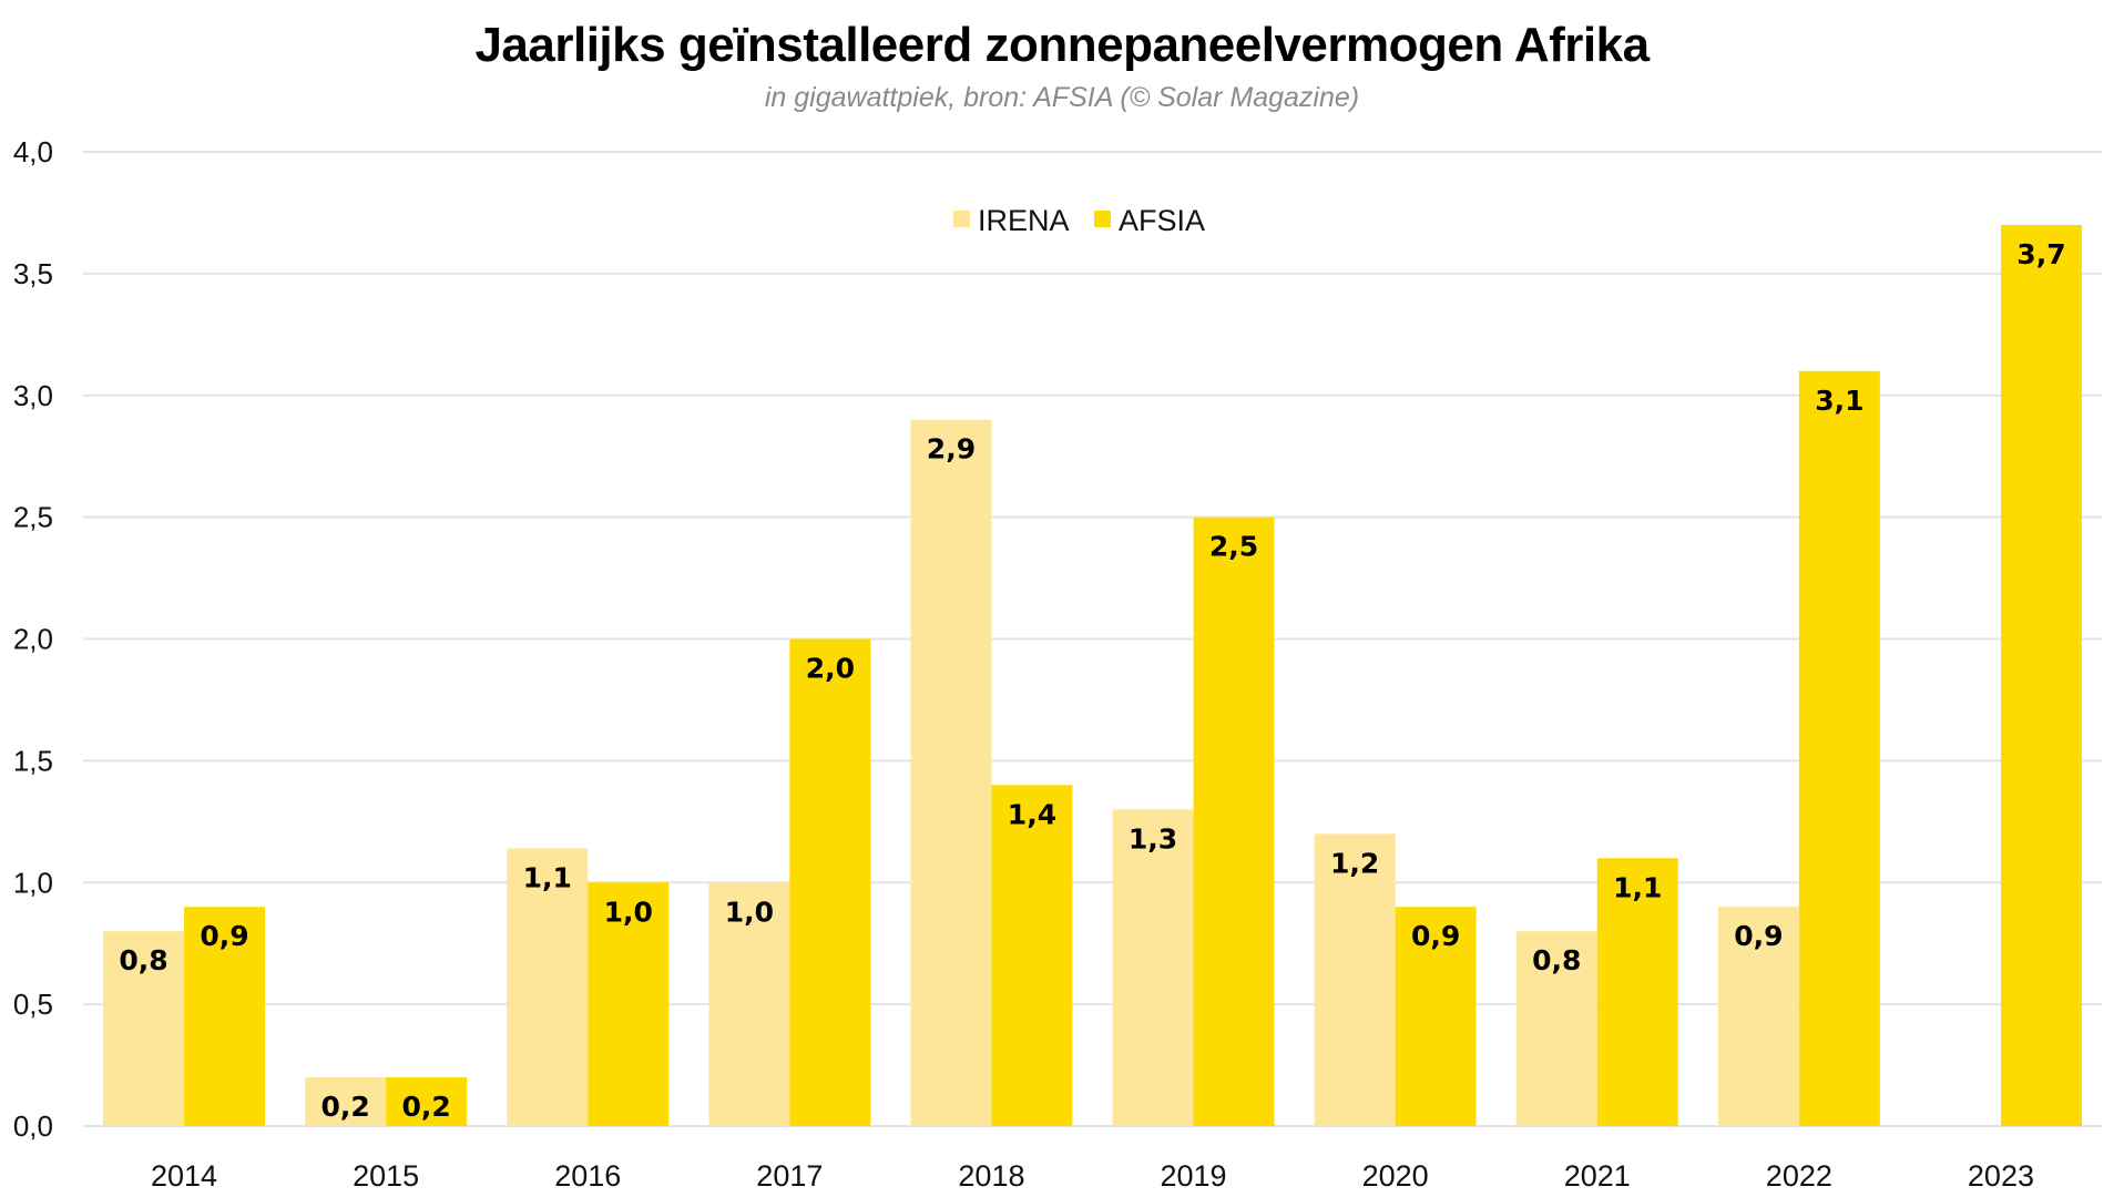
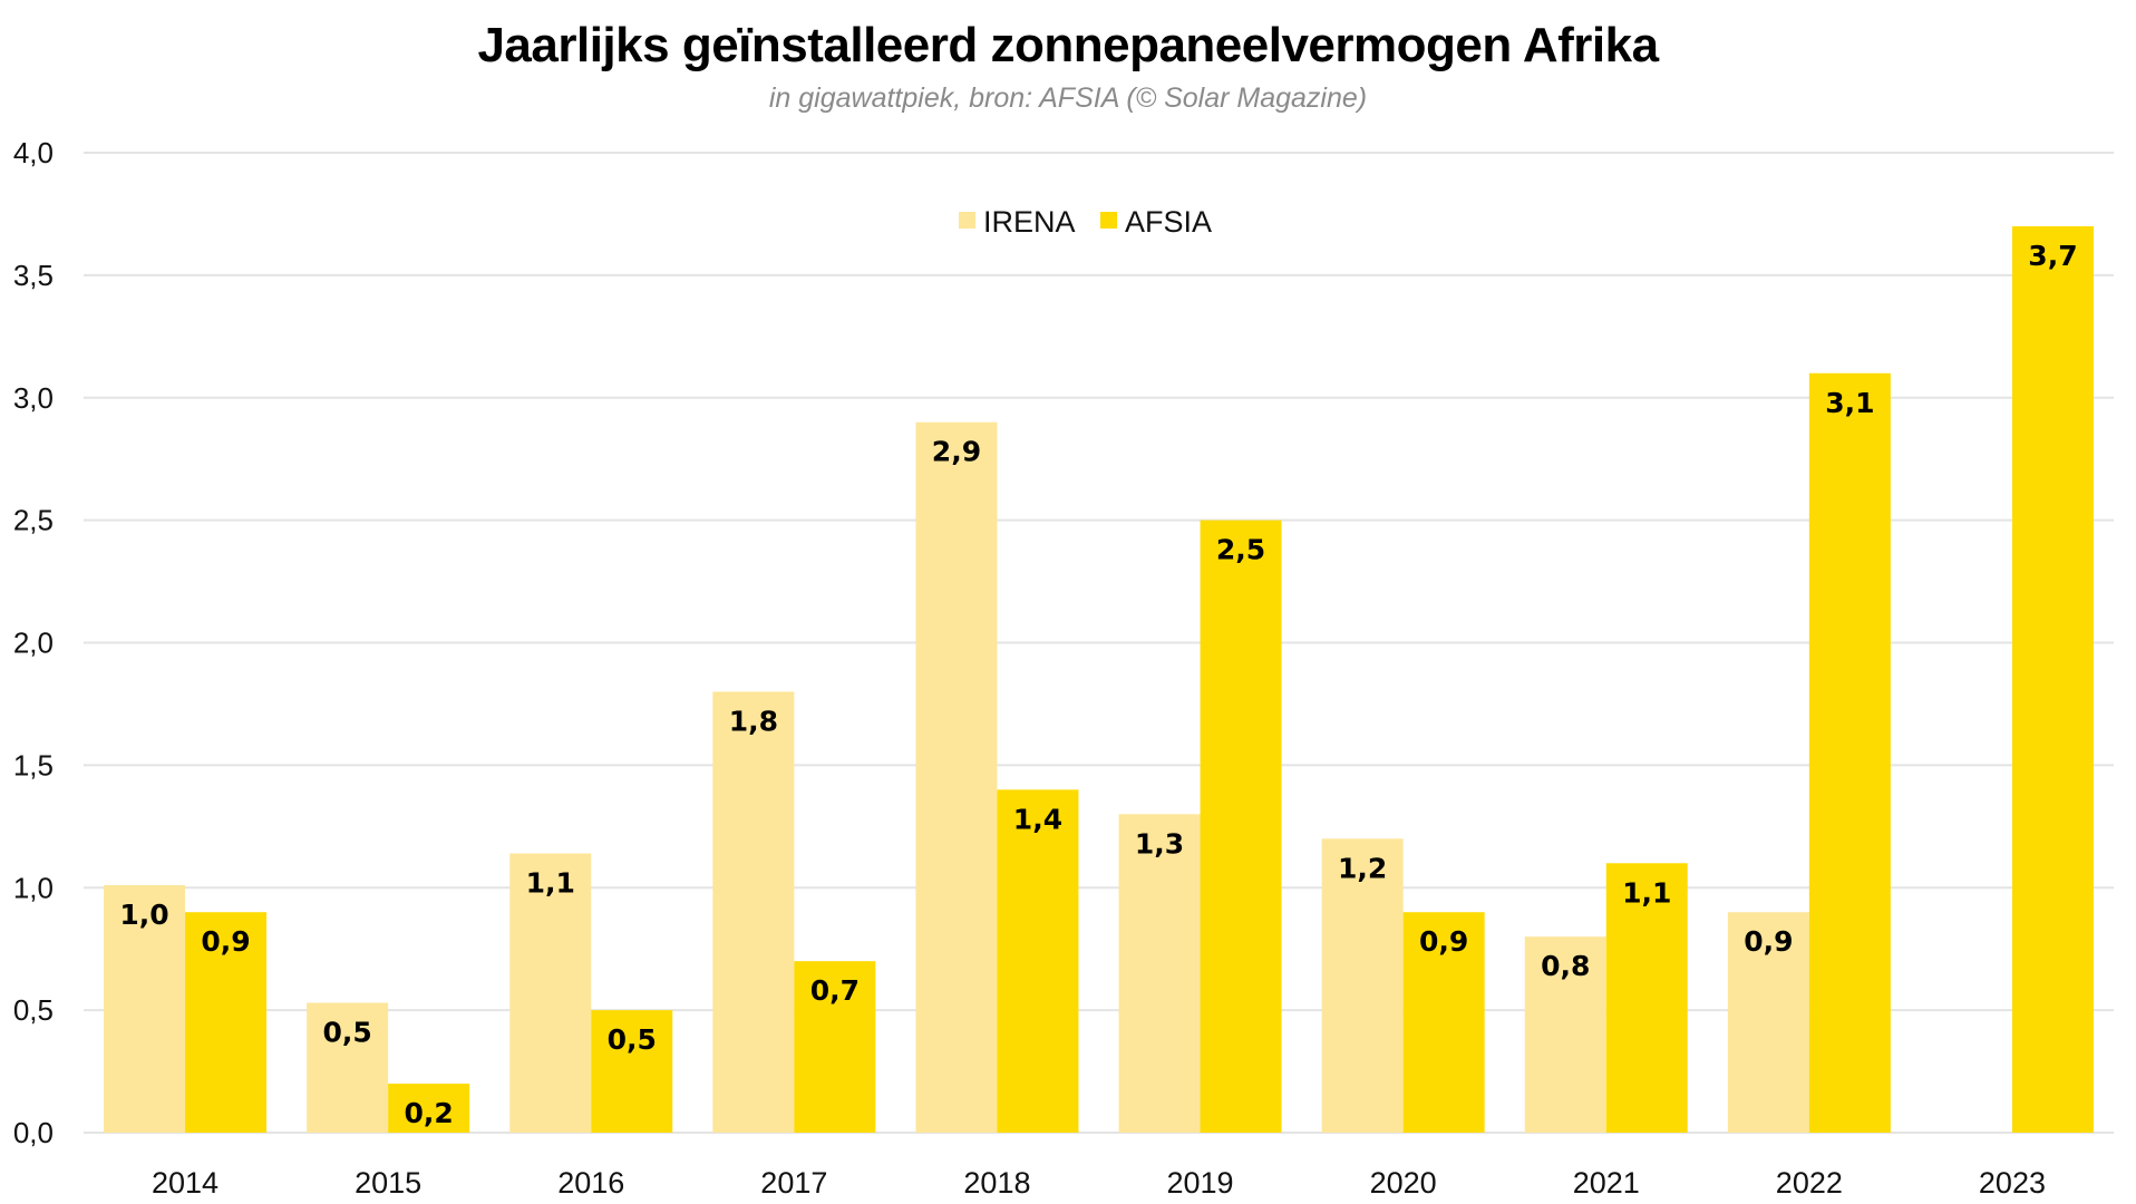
IRENA/2014: 0,8 -> 1,0
IRENA/2015: 0,2 -> 0,5
AFSIA/2016: 1,0 -> 0,5
IRENA/2017: 1,0 -> 1,8
AFSIA/2017: 2,0 -> 0,7
